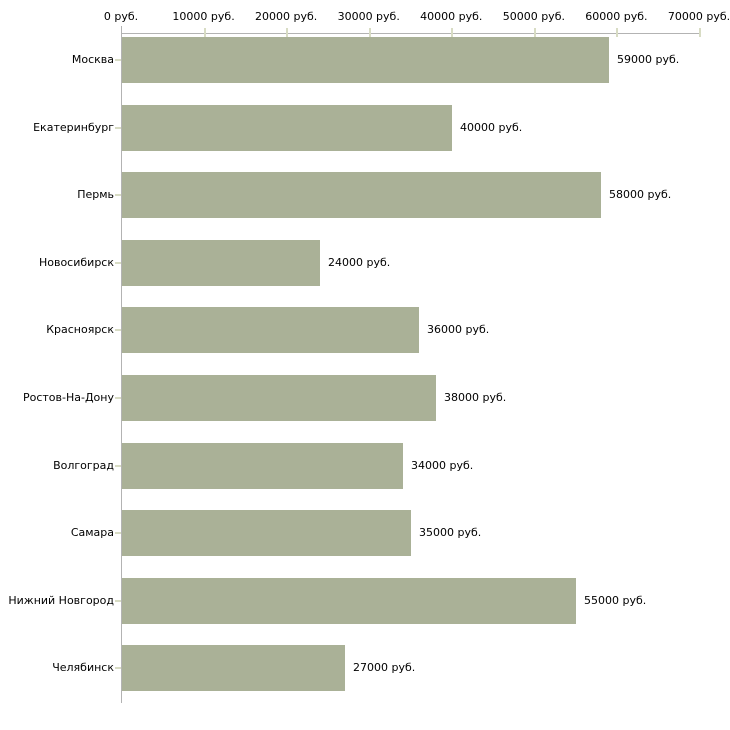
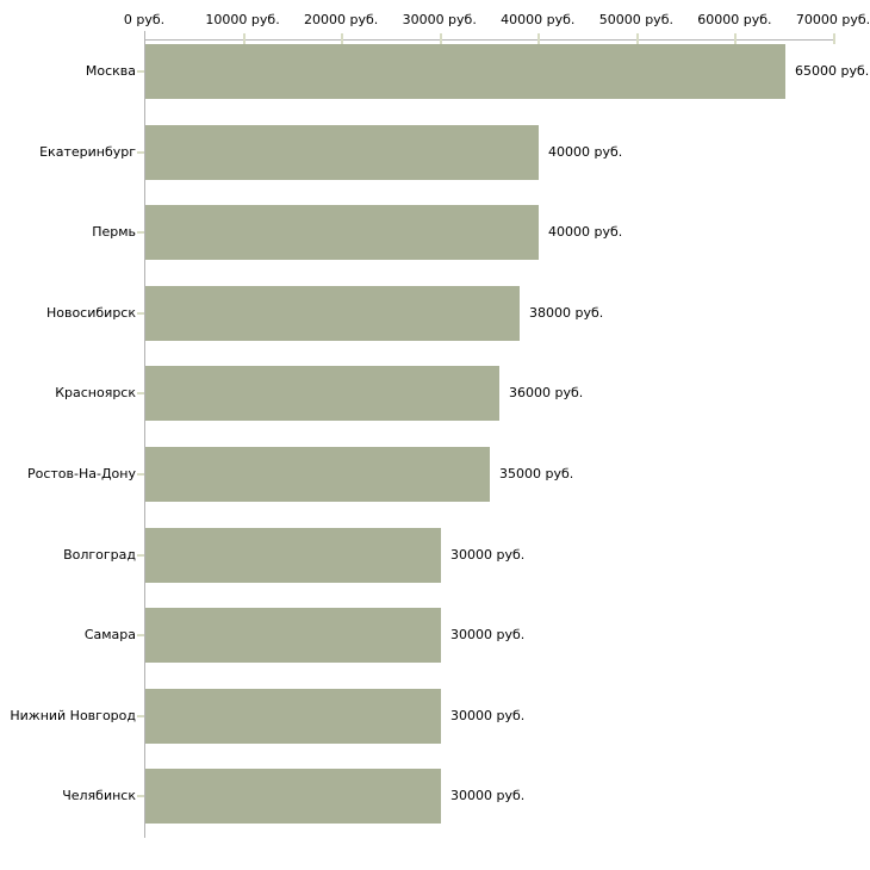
Москва: 59000 -> 65000
Пермь: 58000 -> 40000
Новосибирск: 24000 -> 38000
Ростов-На-Дону: 38000 -> 35000
Волгоград: 34000 -> 30000
Самара: 35000 -> 30000
Нижний Новгород: 55000 -> 30000
Челябинск: 27000 -> 30000
